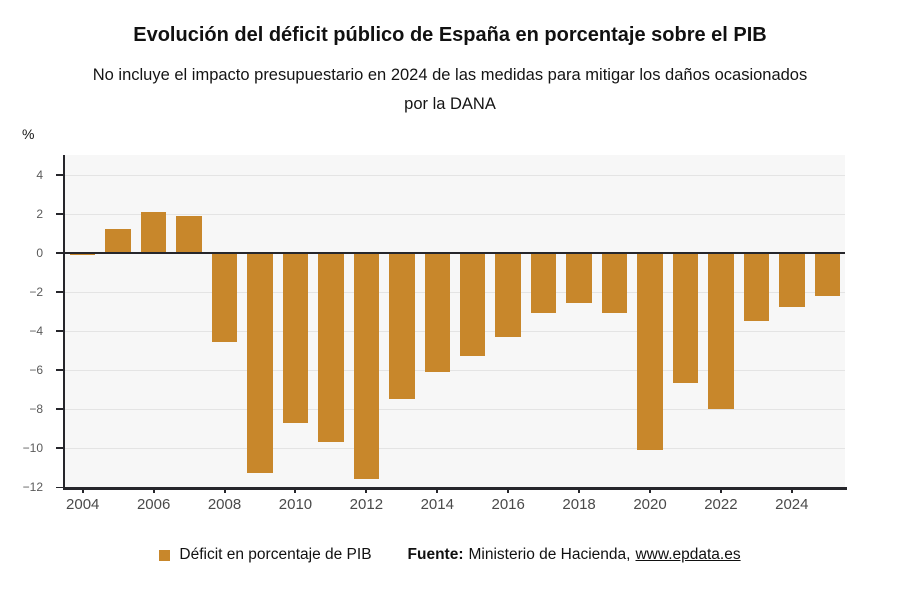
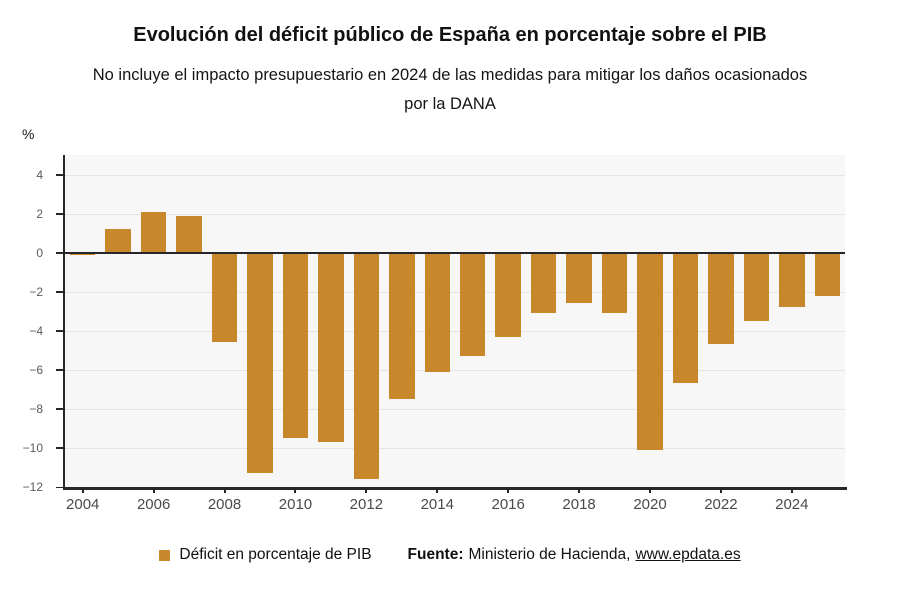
2010: -8.7 -> -9.5
2022: -8.0 -> -4.7
